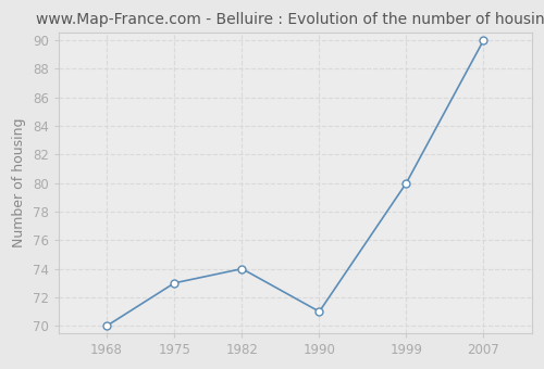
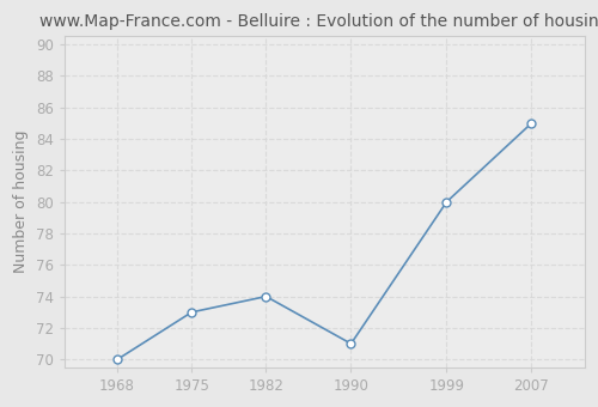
2007: 90 -> 85
